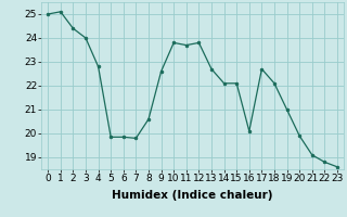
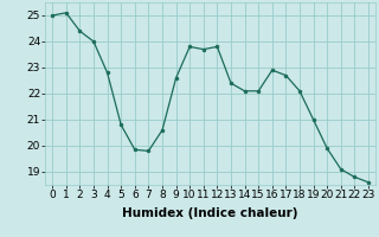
5: 19.85 -> 20.80
13: 22.70 -> 22.40
16: 20.10 -> 22.90
